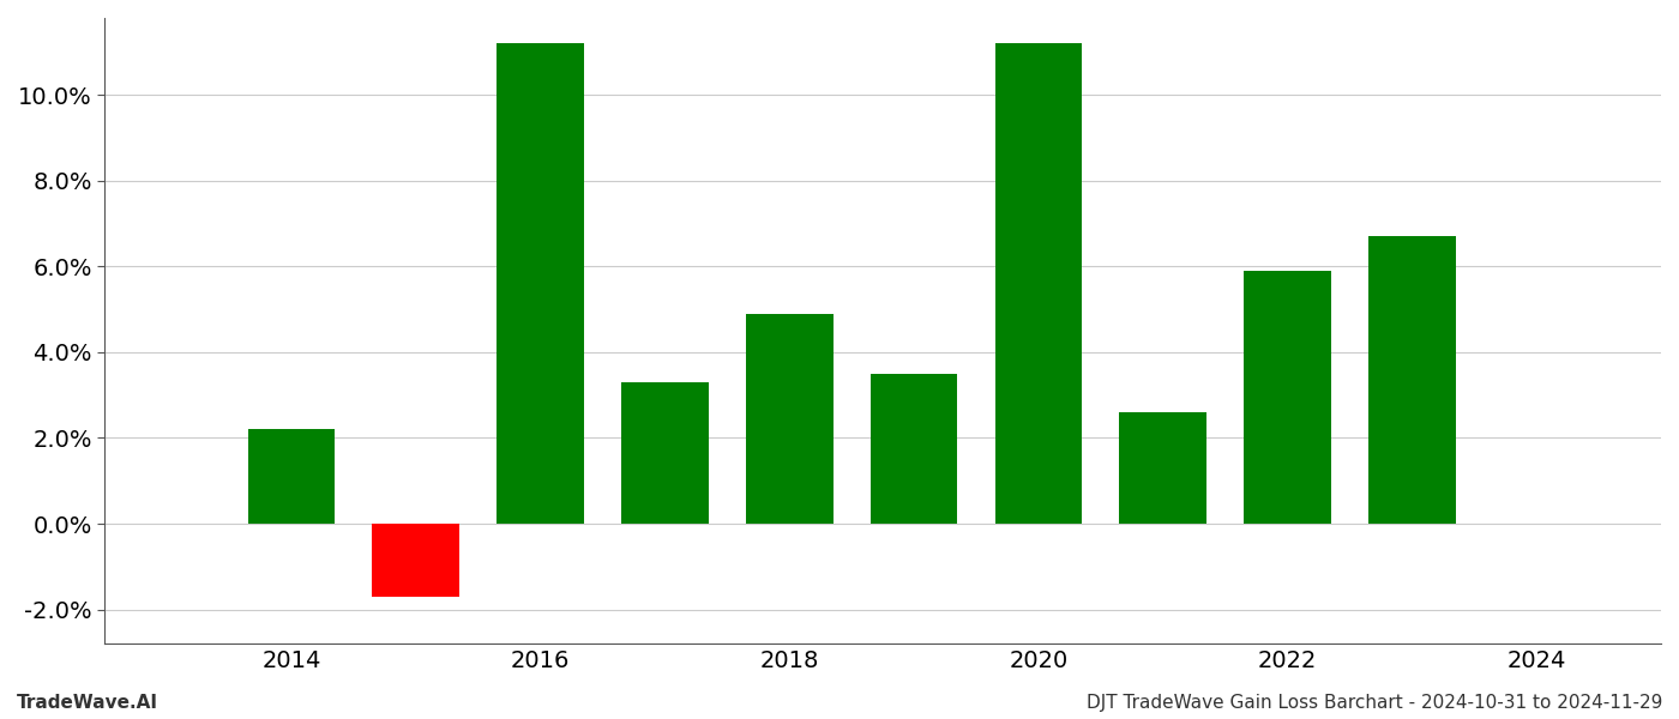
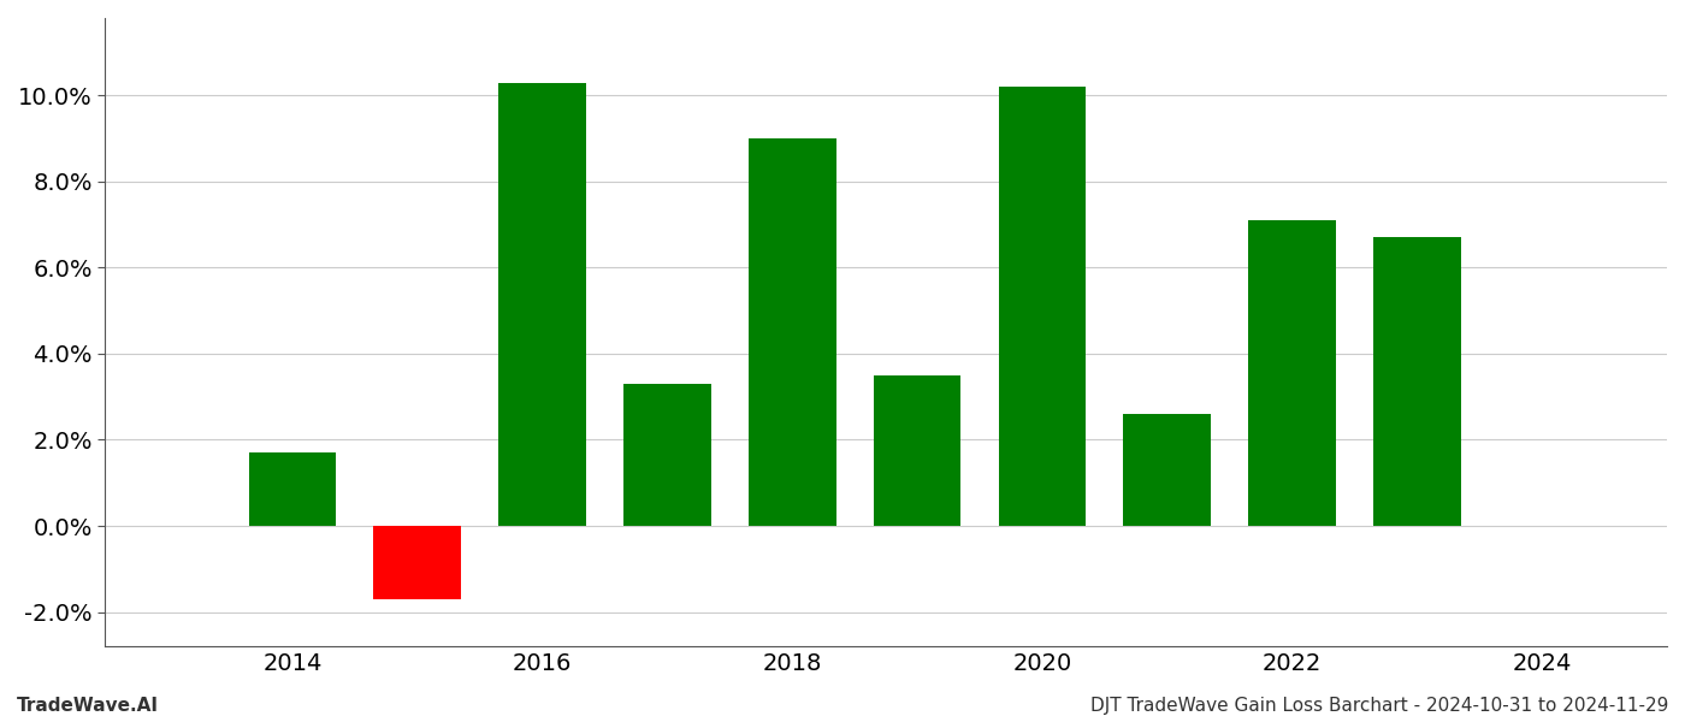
2014: 2.2% -> 1.7%
2016: 11.2% -> 10.3%
2018: 4.9% -> 9.0%
2020: 11.2% -> 10.2%
2022: 5.9% -> 7.1%
